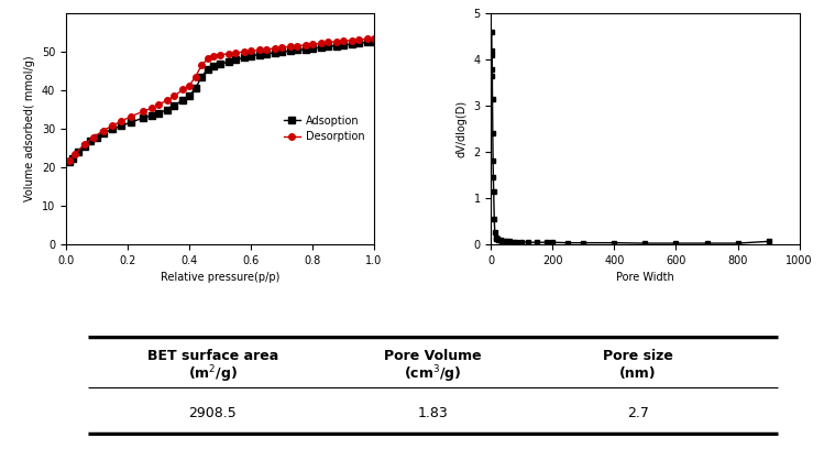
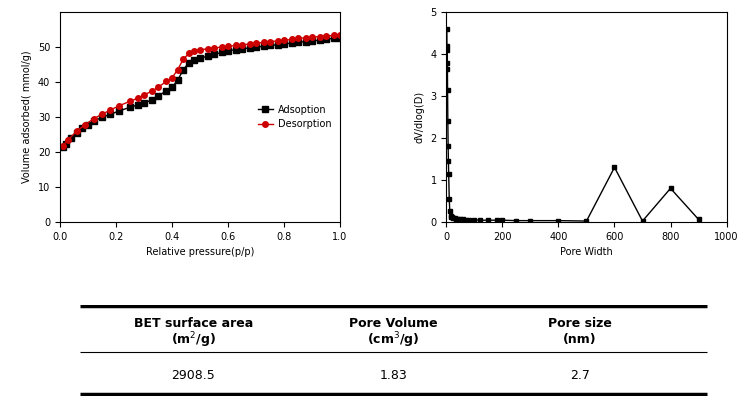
600: 0.02 -> 1.30
800: 0.02 -> 0.80
